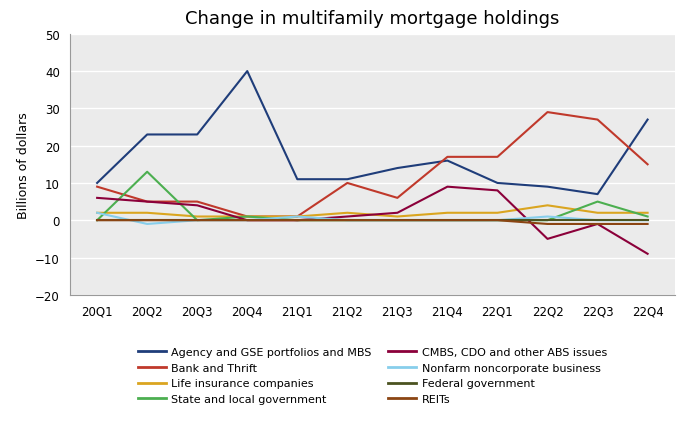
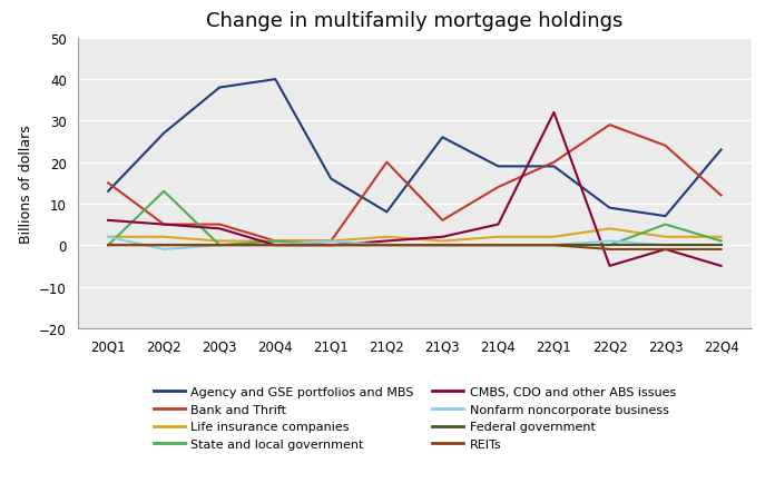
Agency and GSE portfolios and MBS/20Q1: 10 -> 13
Bank and Thrift/20Q1: 9 -> 15
Agency and GSE portfolios and MBS/20Q2: 23 -> 27
Agency and GSE portfolios and MBS/20Q3: 23 -> 38
Agency and GSE portfolios and MBS/21Q1: 11 -> 16
Agency and GSE portfolios and MBS/21Q2: 11 -> 8
Bank and Thrift/21Q2: 10 -> 20
Agency and GSE portfolios and MBS/21Q3: 14 -> 26
Agency and GSE portfolios and MBS/21Q4: 16 -> 19
Bank and Thrift/21Q4: 17 -> 14
CMBS, CDO and other ABS issues/21Q4: 9 -> 5
Agency and GSE portfolios and MBS/22Q1: 10 -> 19
Bank and Thrift/22Q1: 17 -> 20
CMBS, CDO and other ABS issues/22Q1: 8 -> 32
Bank and Thrift/22Q3: 27 -> 24
Agency and GSE portfolios and MBS/22Q4: 27 -> 23
Bank and Thrift/22Q4: 15 -> 12
CMBS, CDO and other ABS issues/22Q4: -9 -> -5
